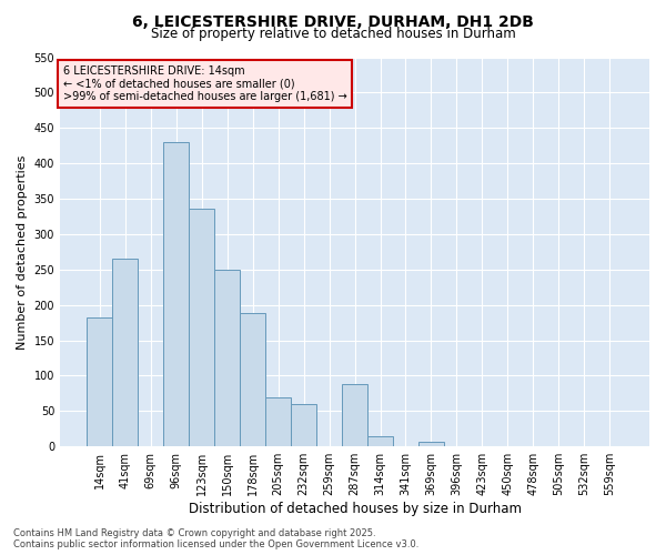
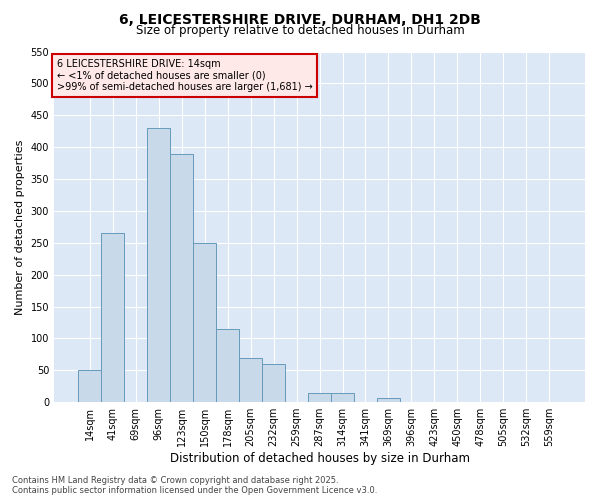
14sqm: 182 -> 50
123sqm: 336 -> 390
178sqm: 188 -> 115
287sqm: 88 -> 14
